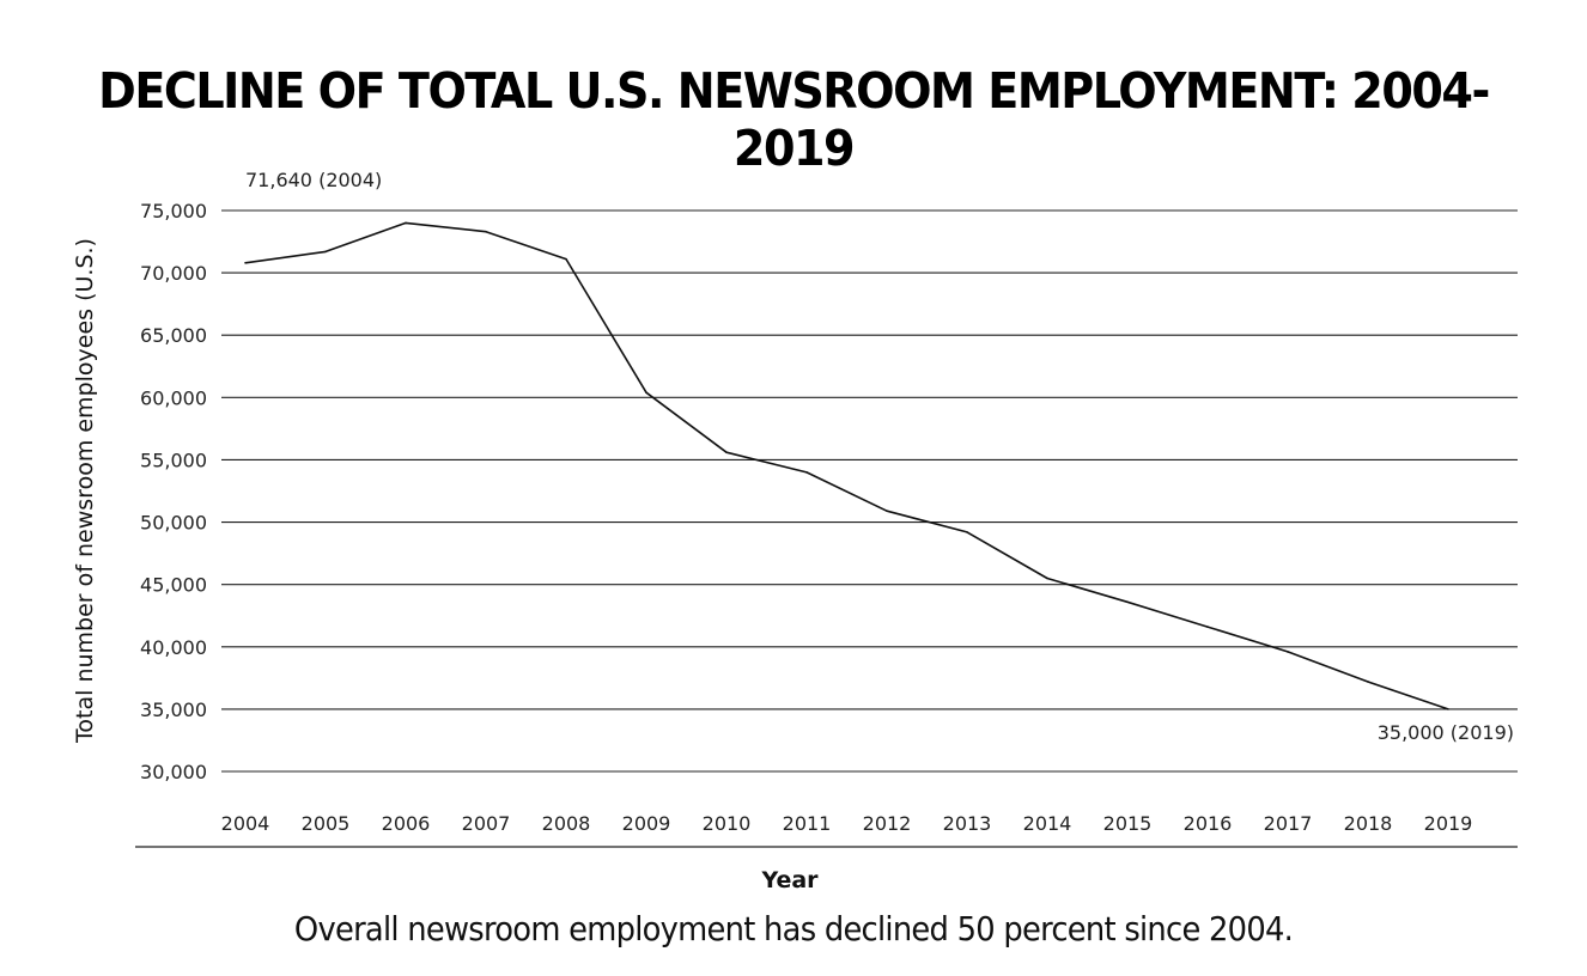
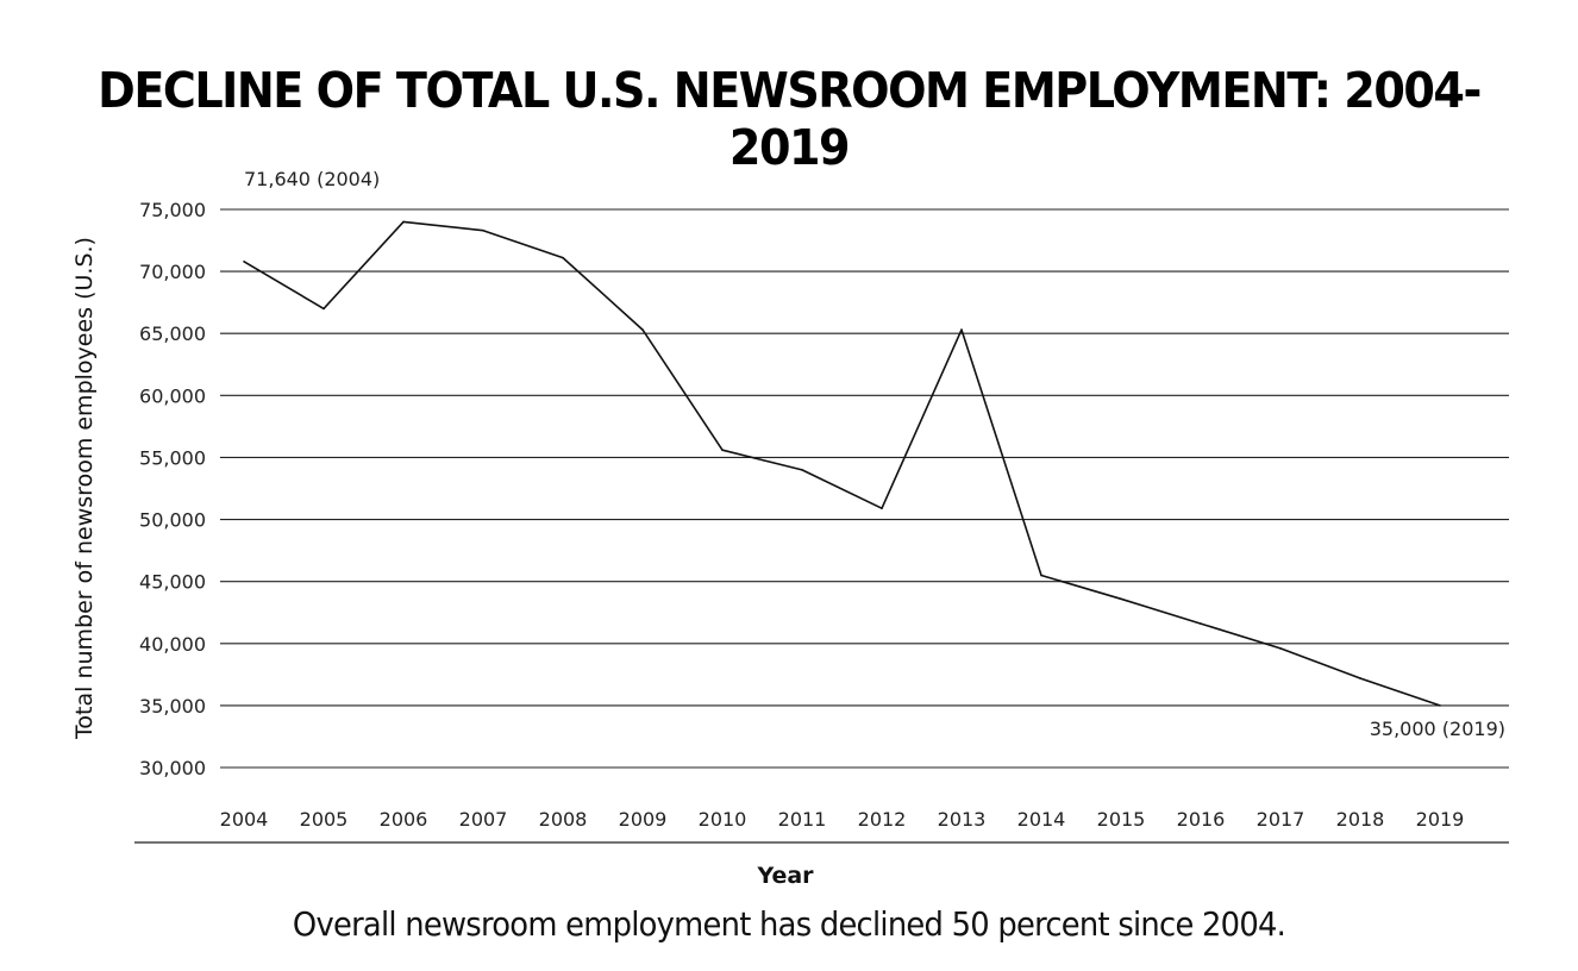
2005: 71700 -> 67000
2009: 60400 -> 65300
2013: 49200 -> 65300
